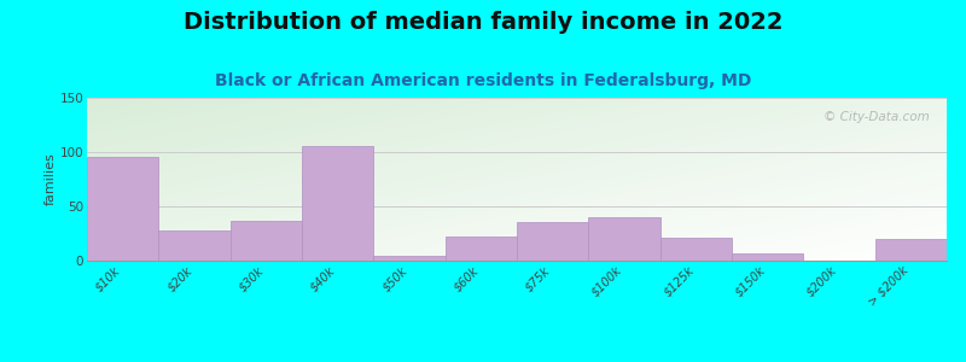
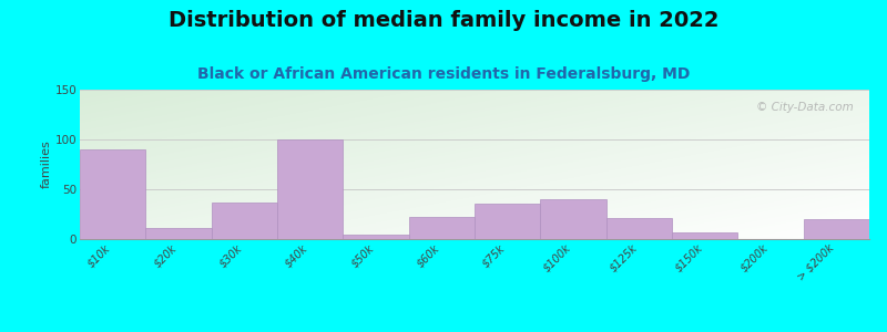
$10k: 96 -> 90
$20k: 28 -> 11
$40k: 106 -> 100
